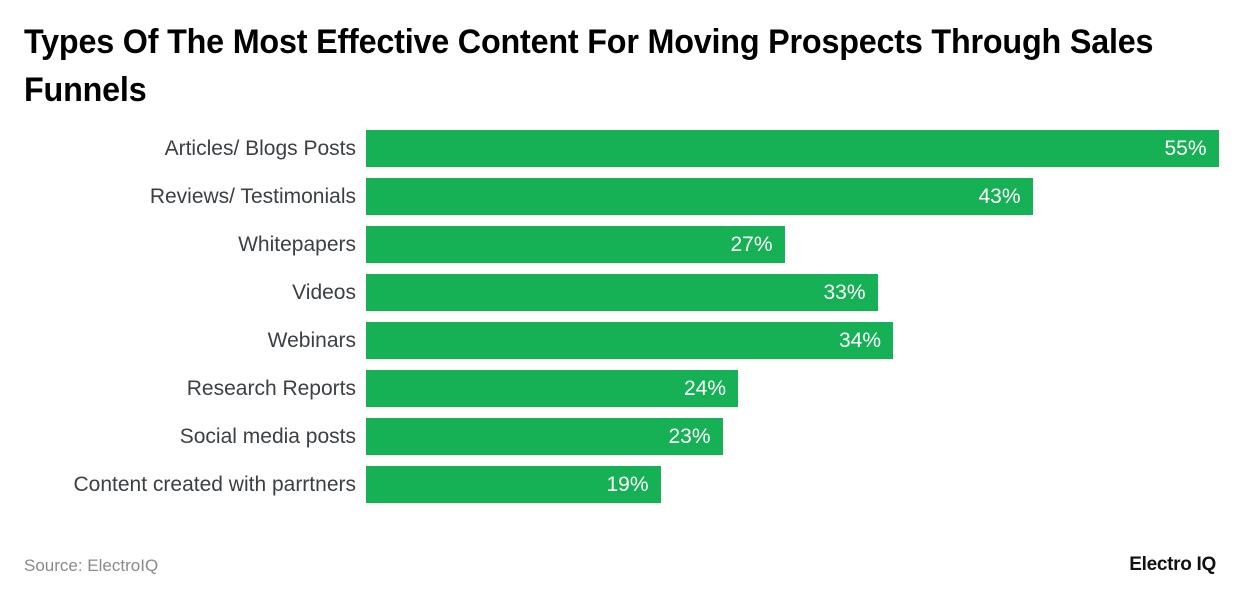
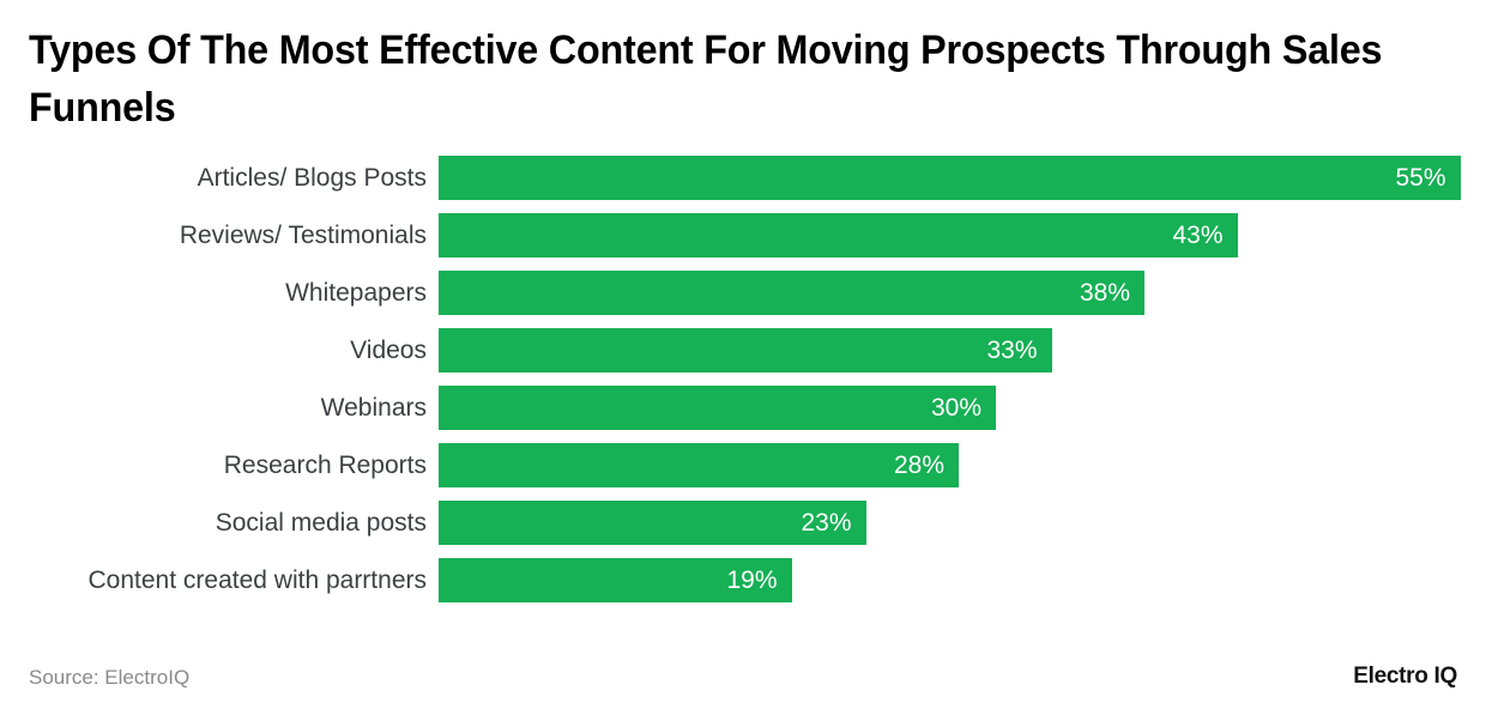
Whitepapers: 27% -> 38%
Webinars: 34% -> 30%
Research Reports: 24% -> 28%
